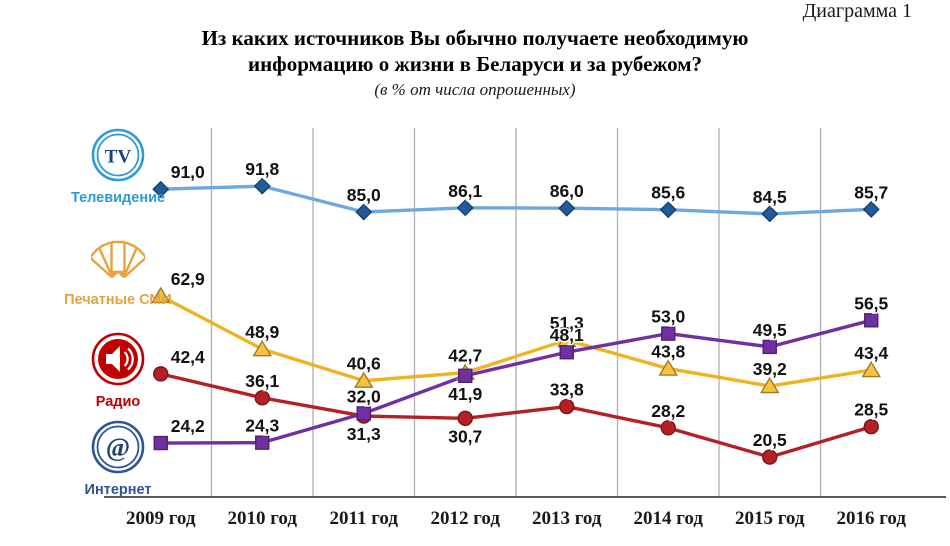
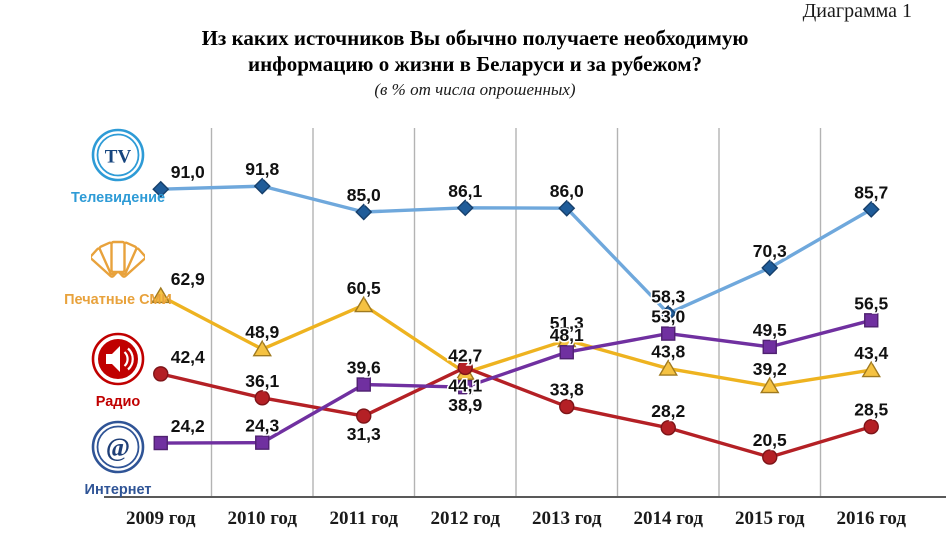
Печатные СМИ/2011 год: 40,6 -> 60,5
Интернет/2011 год: 32,0 -> 39,6
Радио/2012 год: 30,7 -> 44,1
Интернет/2012 год: 41,9 -> 38,9
Телевидение/2014 год: 85,6 -> 58,3
Телевидение/2015 год: 84,5 -> 70,3
